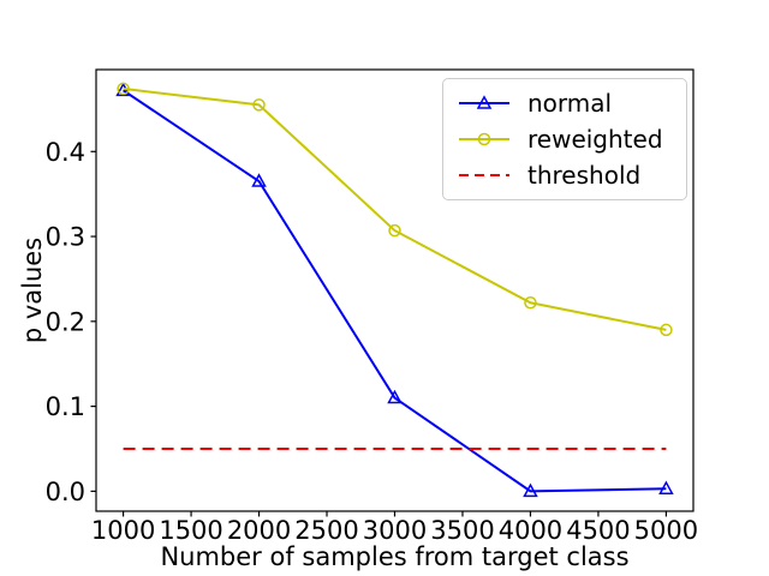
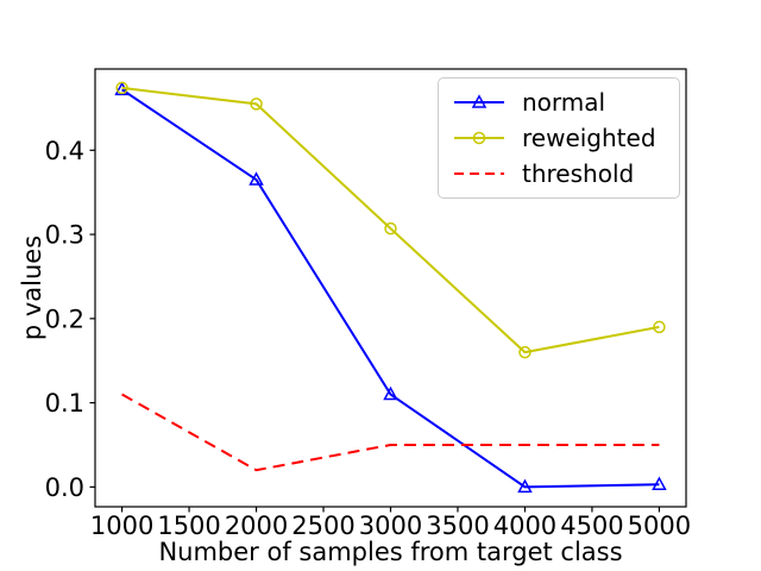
threshold/1000: 0.05 -> 0.11
threshold/2000: 0.05 -> 0.02
reweighted/4000: 0.22 -> 0.16
